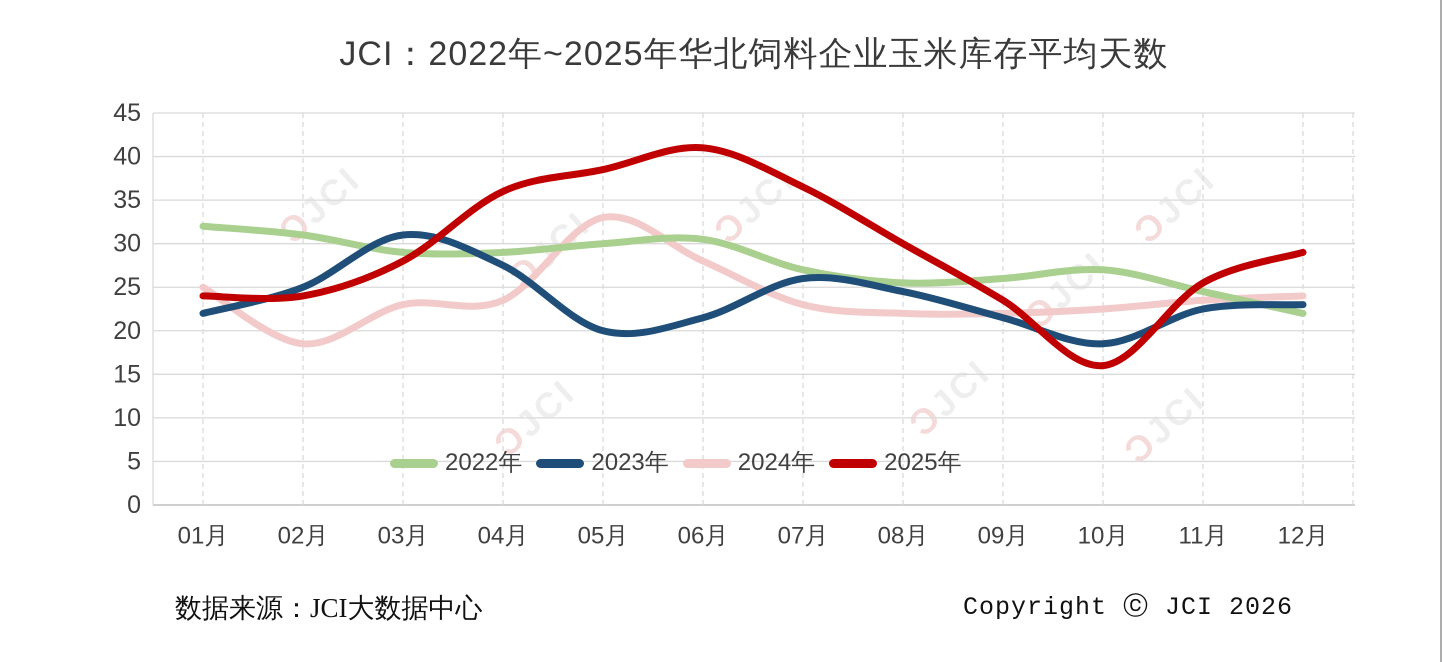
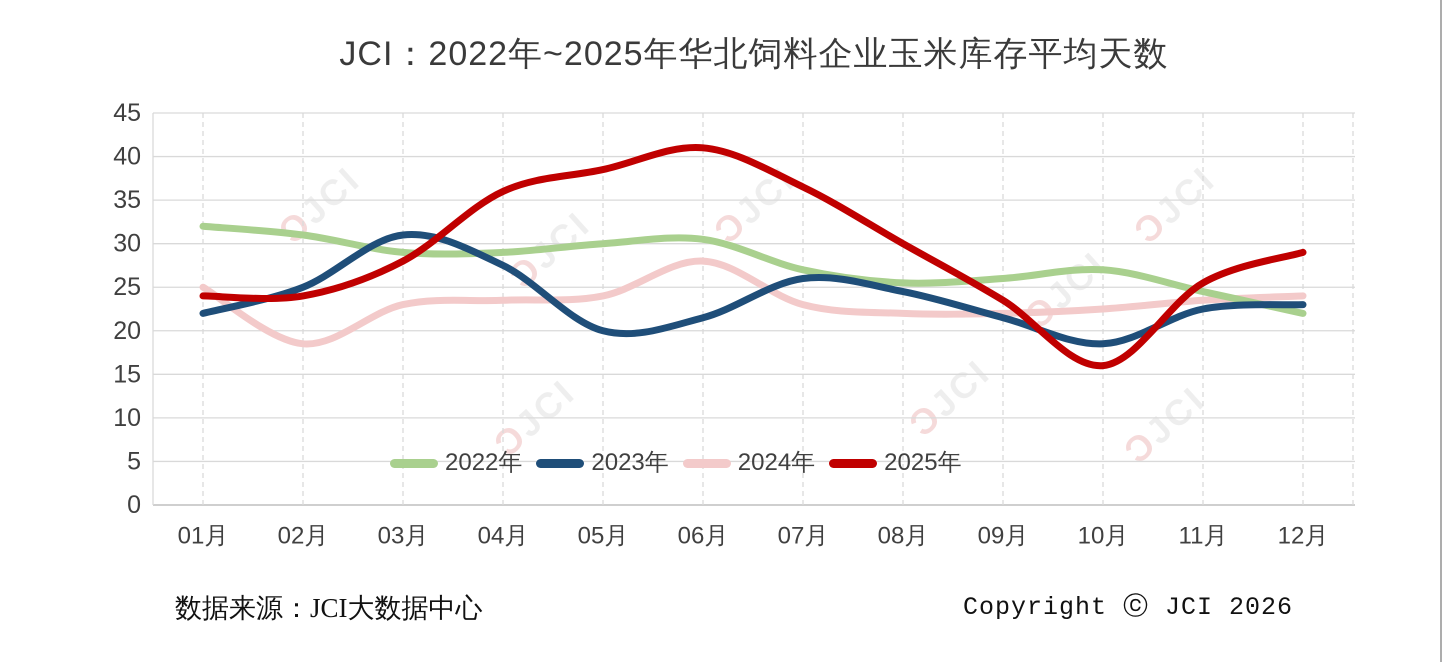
2024年/05月: 33 -> 24
